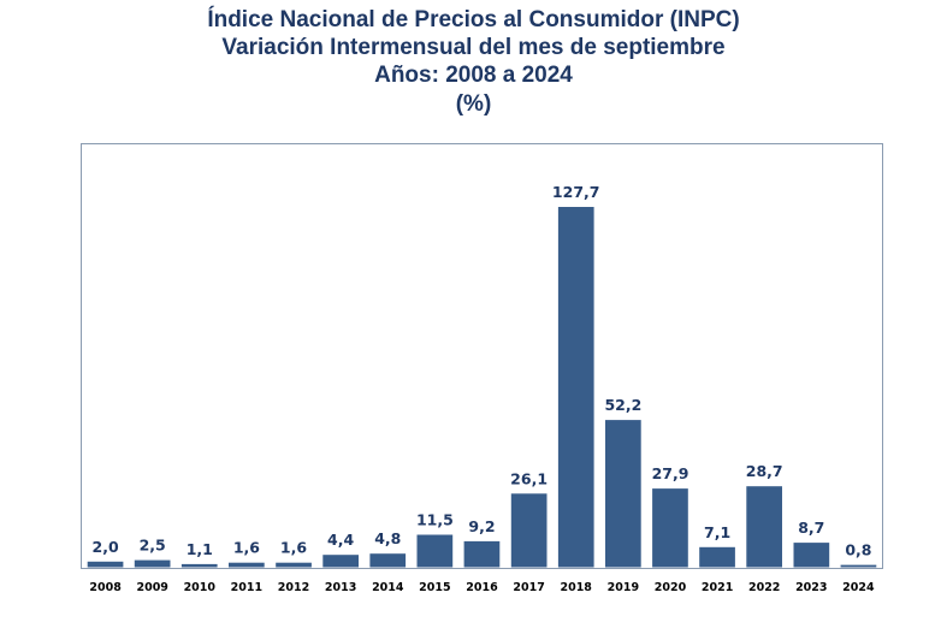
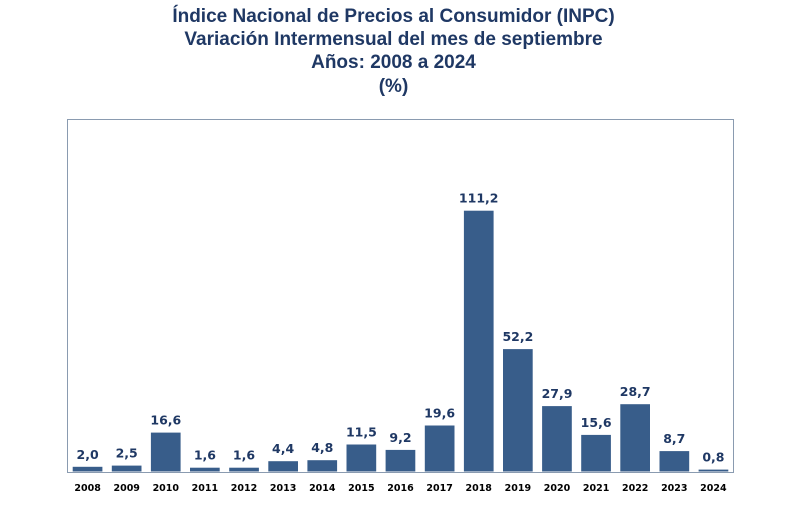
2010: 1,1 -> 16,6
2017: 26,1 -> 19,6
2018: 127,7 -> 111,2
2021: 7,1 -> 15,6
